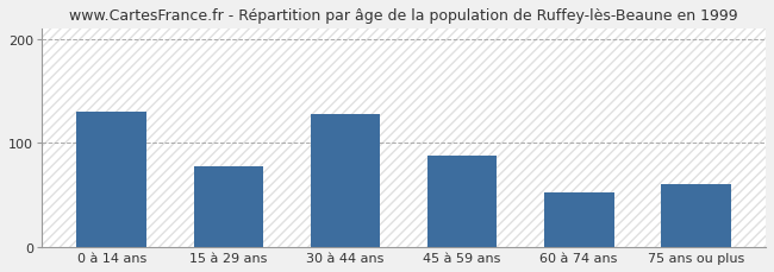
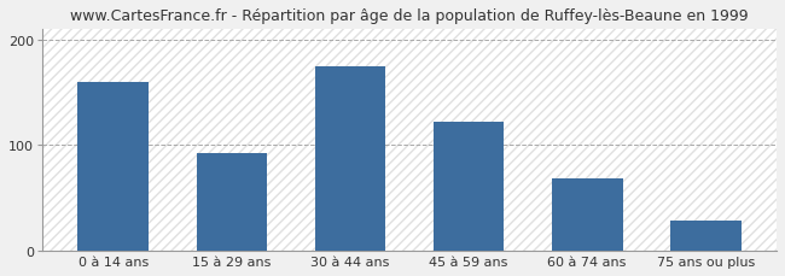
0 à 14 ans: 130 -> 160
15 à 29 ans: 78 -> 93
30 à 44 ans: 128 -> 175
45 à 59 ans: 88 -> 122
60 à 74 ans: 52 -> 68
75 ans ou plus: 60 -> 28
